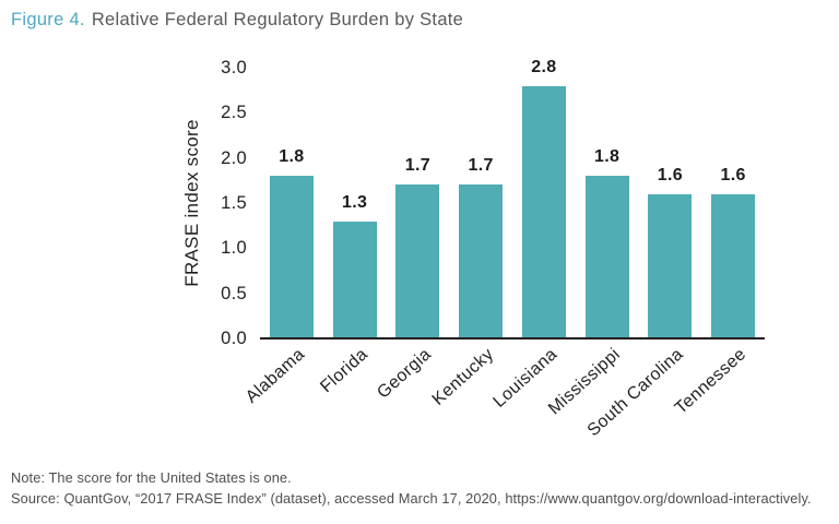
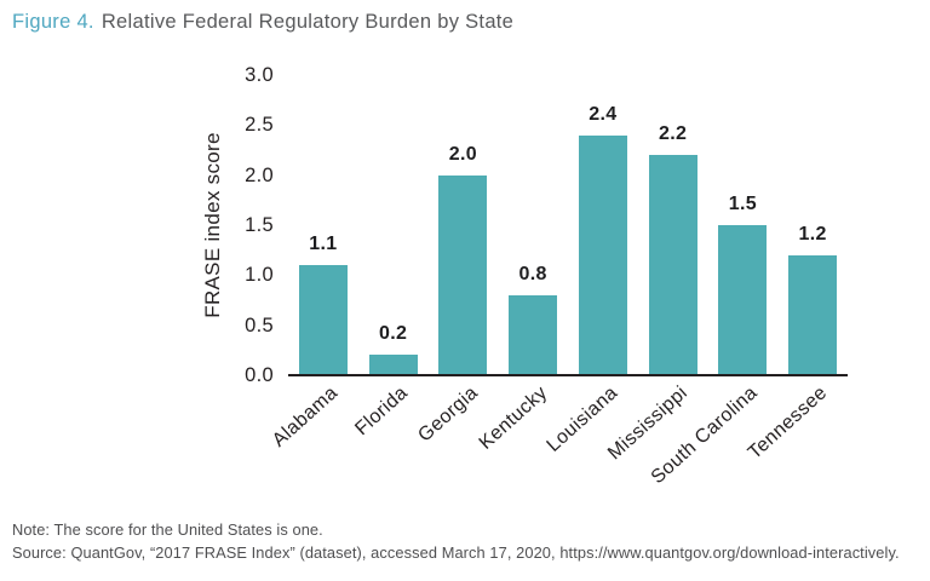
Alabama: 1.8 -> 1.1
Florida: 1.3 -> 0.2
Georgia: 1.7 -> 2.0
Kentucky: 1.7 -> 0.8
Louisiana: 2.8 -> 2.4
Mississippi: 1.8 -> 2.2
South Carolina: 1.6 -> 1.5
Tennessee: 1.6 -> 1.2
